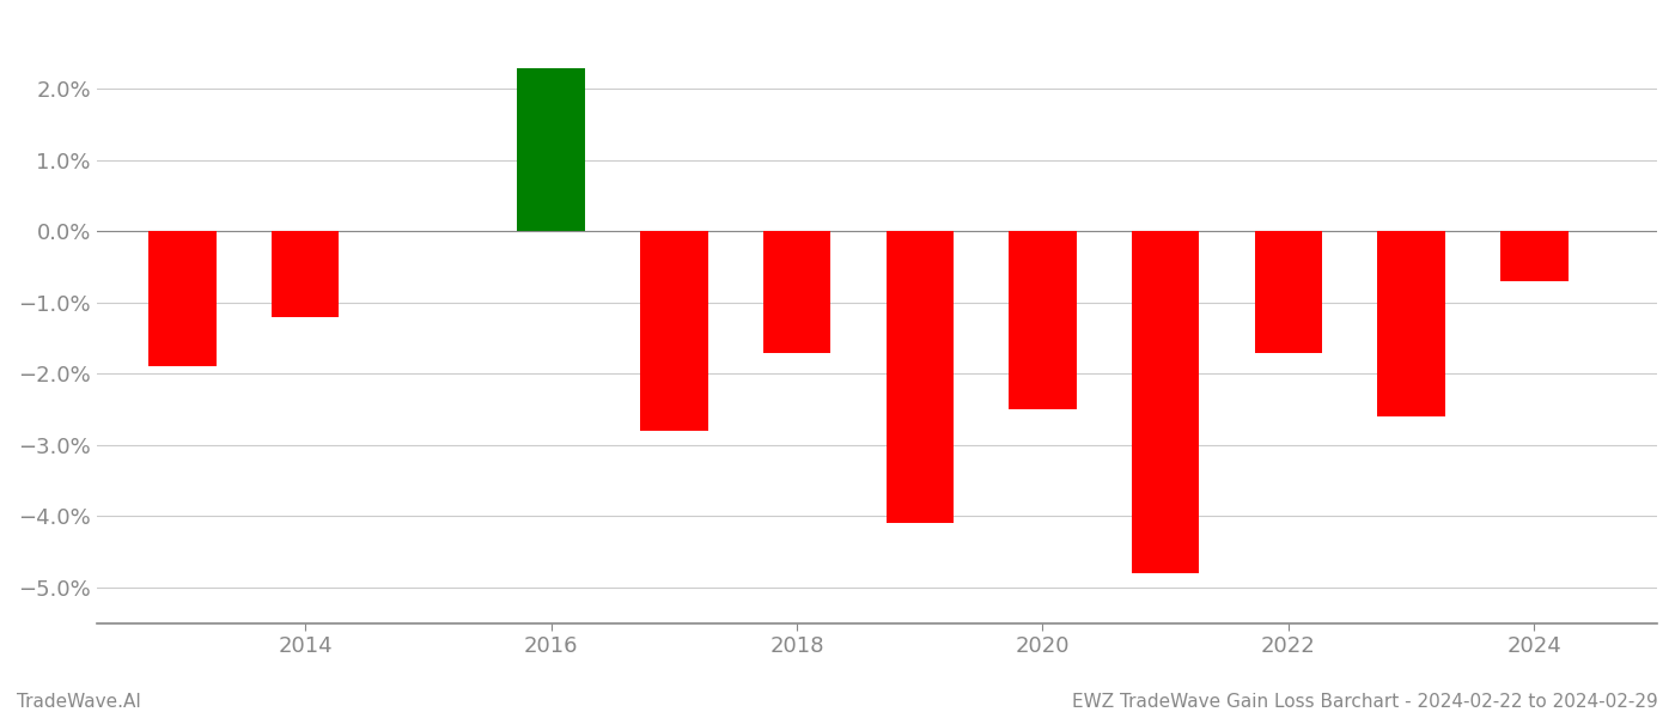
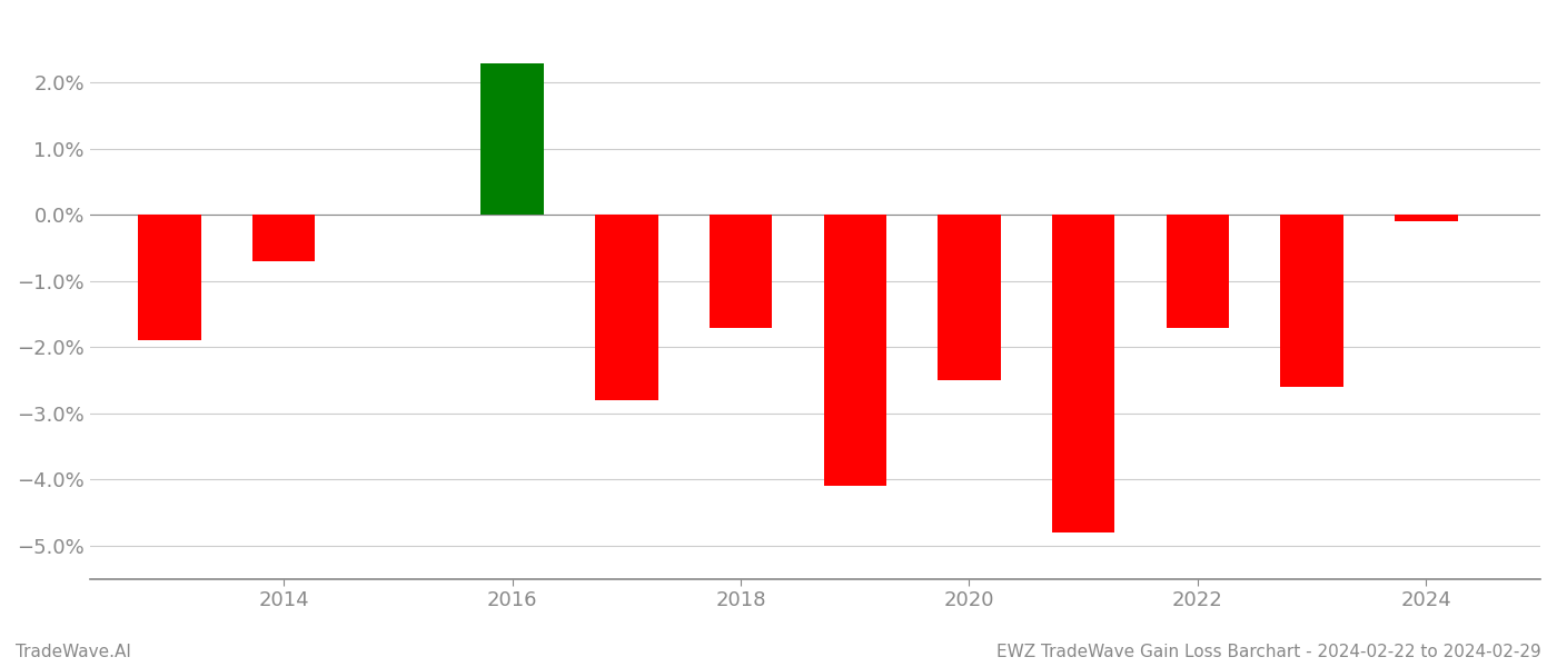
2014: -1.2% -> -0.7%
2024: -0.7% -> -0.1%
